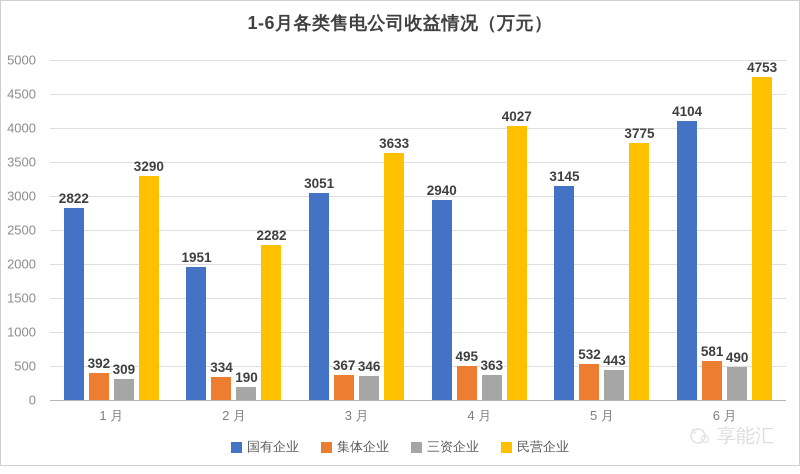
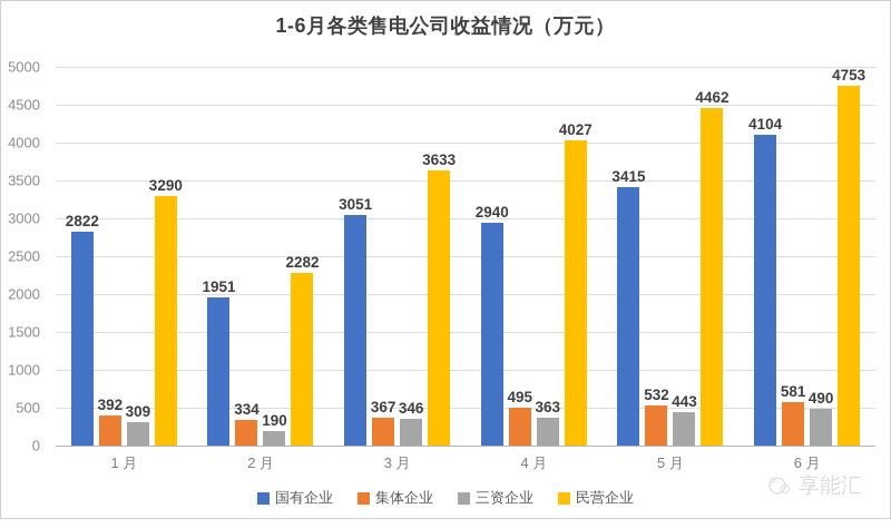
国有企业/5 月: 3145 -> 3415
民营企业/5 月: 3775 -> 4462
